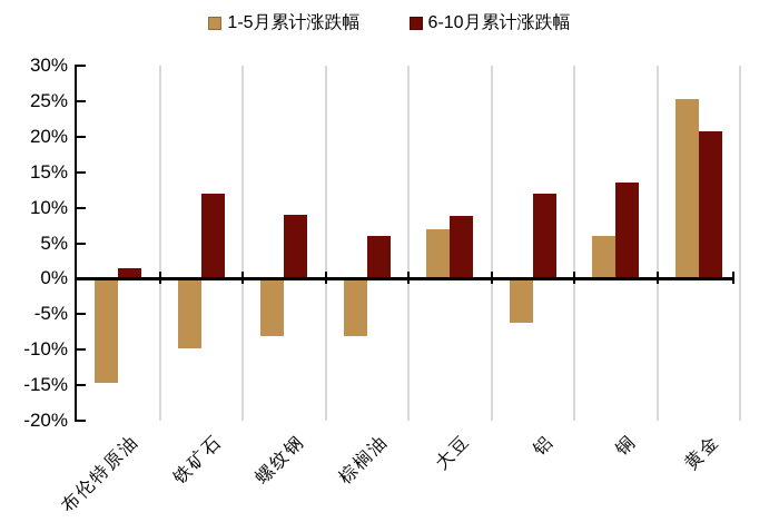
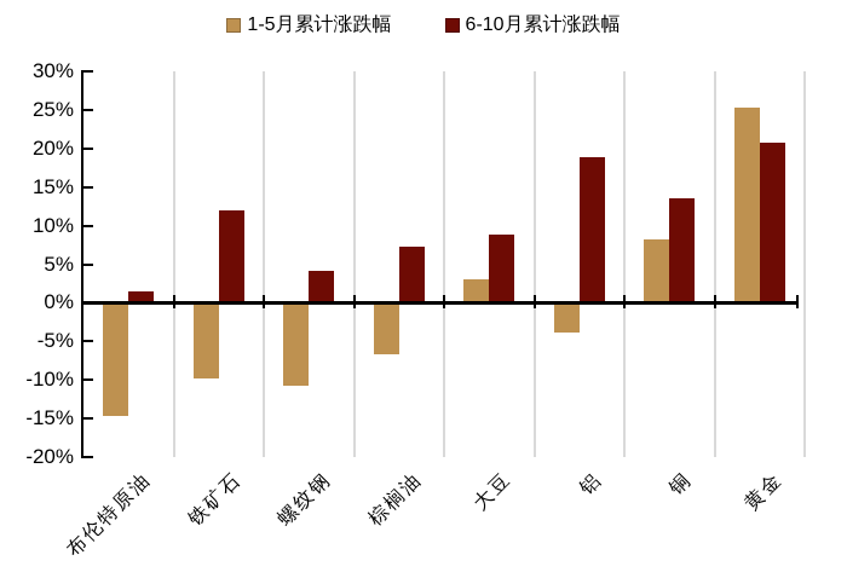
1-5月累计涨跌幅/螺纹钢: -8% -> -11%
6-10月累计涨跌幅/螺纹钢: 9% -> 4%
1-5月累计涨跌幅/棕榈油: -8% -> -7%
6-10月累计涨跌幅/棕榈油: 6% -> 7%
1-5月累计涨跌幅/大豆: 7% -> 3%
1-5月累计涨跌幅/铝: -6% -> -4%
6-10月累计涨跌幅/铝: 12% -> 19%
1-5月累计涨跌幅/铜: 6% -> 8%
